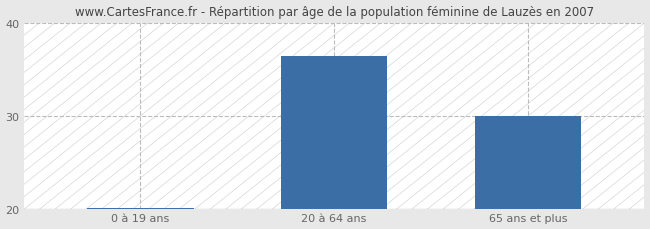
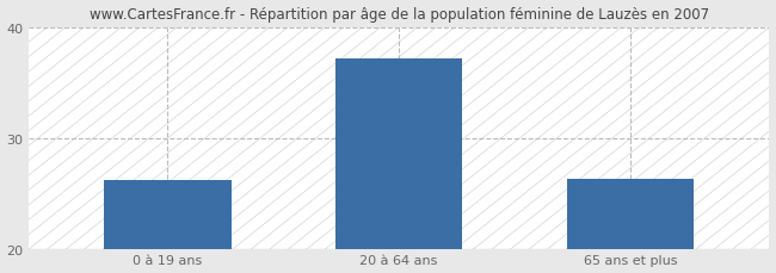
0 à 19 ans: 20.1 -> 26.2
20 à 64 ans: 36.5 -> 37.2
65 ans et plus: 30.0 -> 26.4
